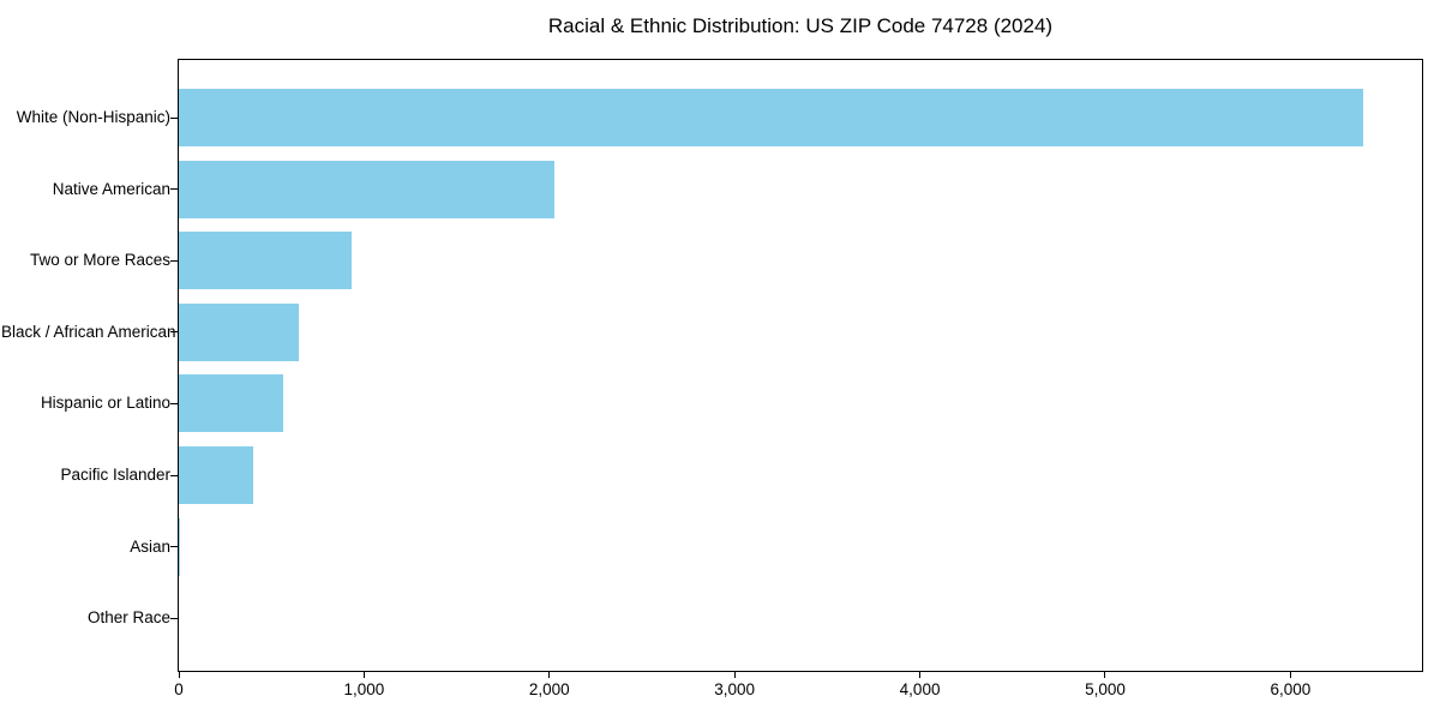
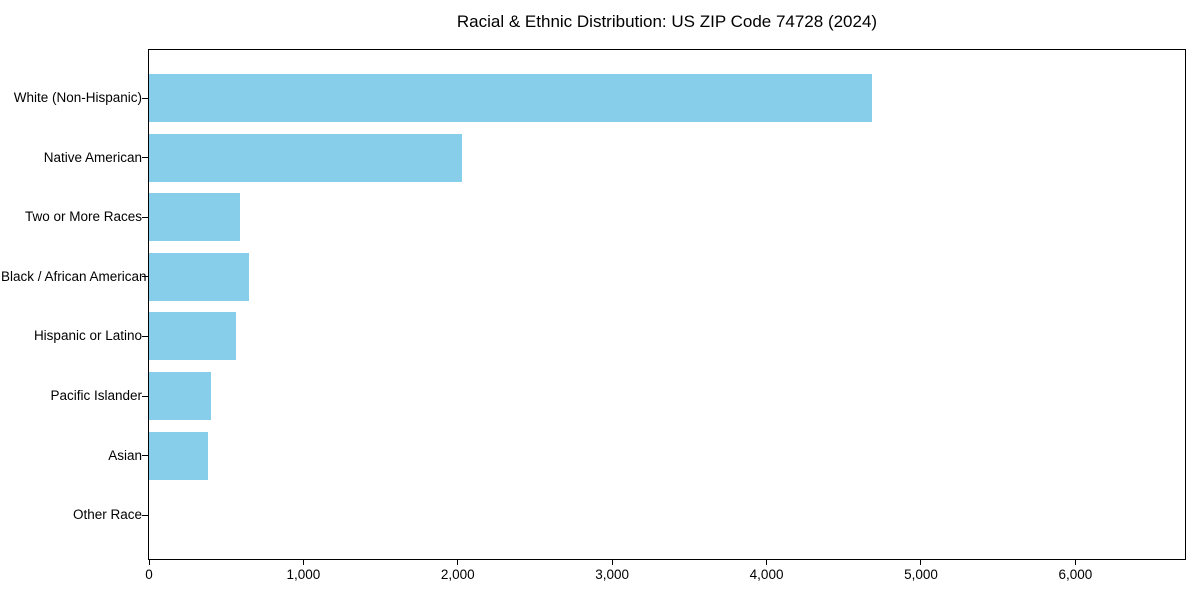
White (Non-Hispanic): 6390 -> 4680
Two or More Races: 940 -> 590
Asian: 10 -> 380
